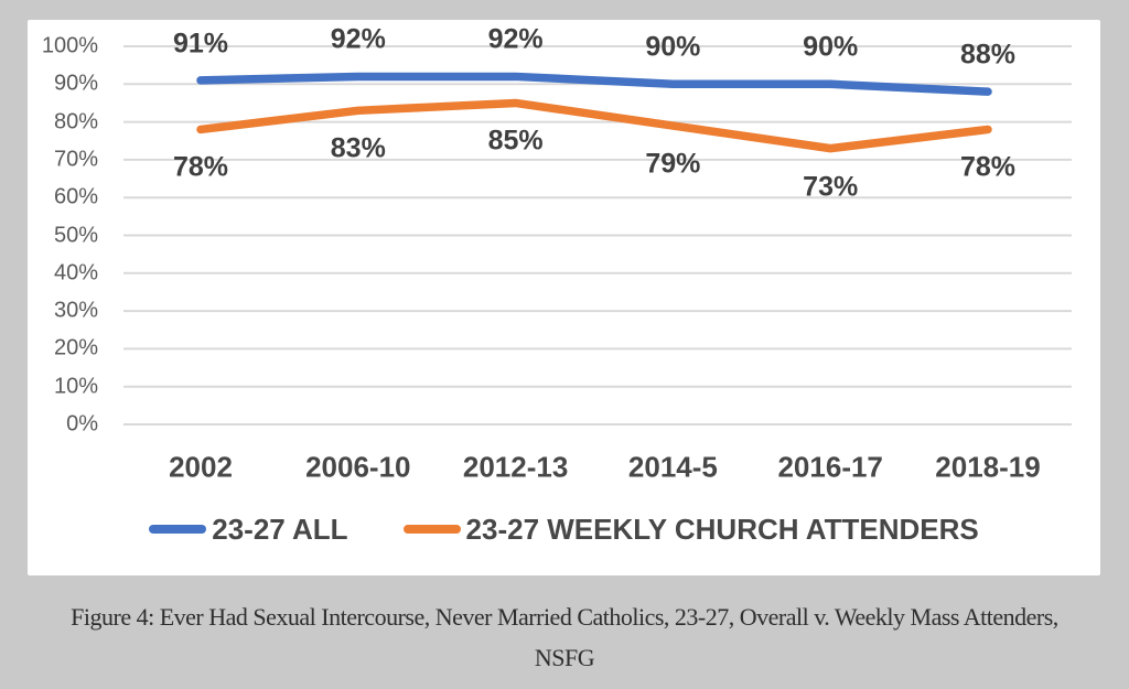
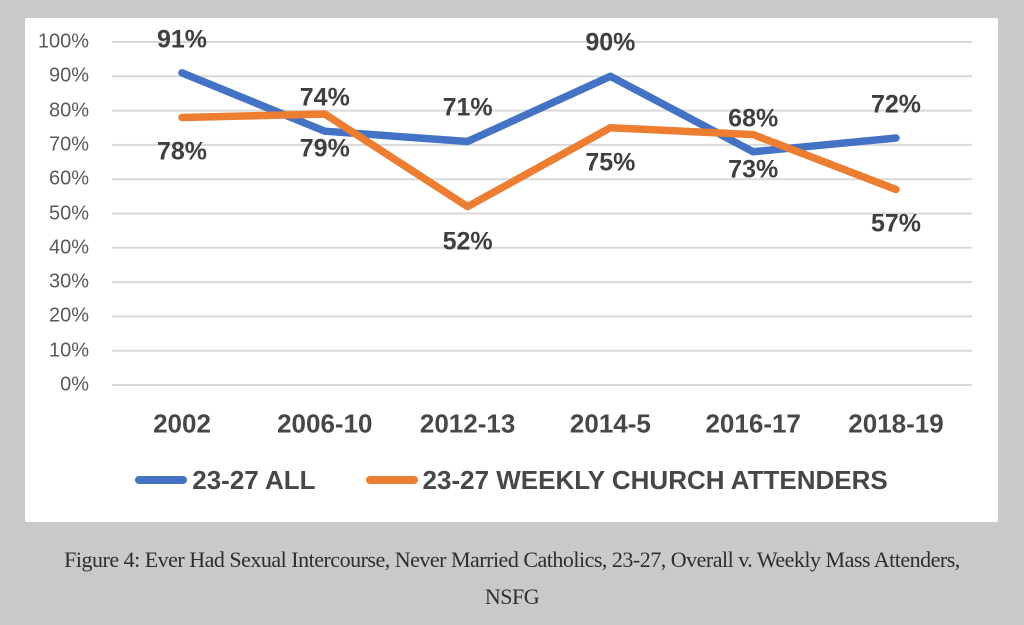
23-27 ALL/2006-10: 92% -> 74%
23-27 WEEKLY CHURCH ATTENDERS/2006-10: 83% -> 79%
23-27 ALL/2012-13: 92% -> 71%
23-27 WEEKLY CHURCH ATTENDERS/2012-13: 85% -> 52%
23-27 WEEKLY CHURCH ATTENDERS/2014-5: 79% -> 75%
23-27 ALL/2016-17: 90% -> 68%
23-27 ALL/2018-19: 88% -> 72%
23-27 WEEKLY CHURCH ATTENDERS/2018-19: 78% -> 57%
